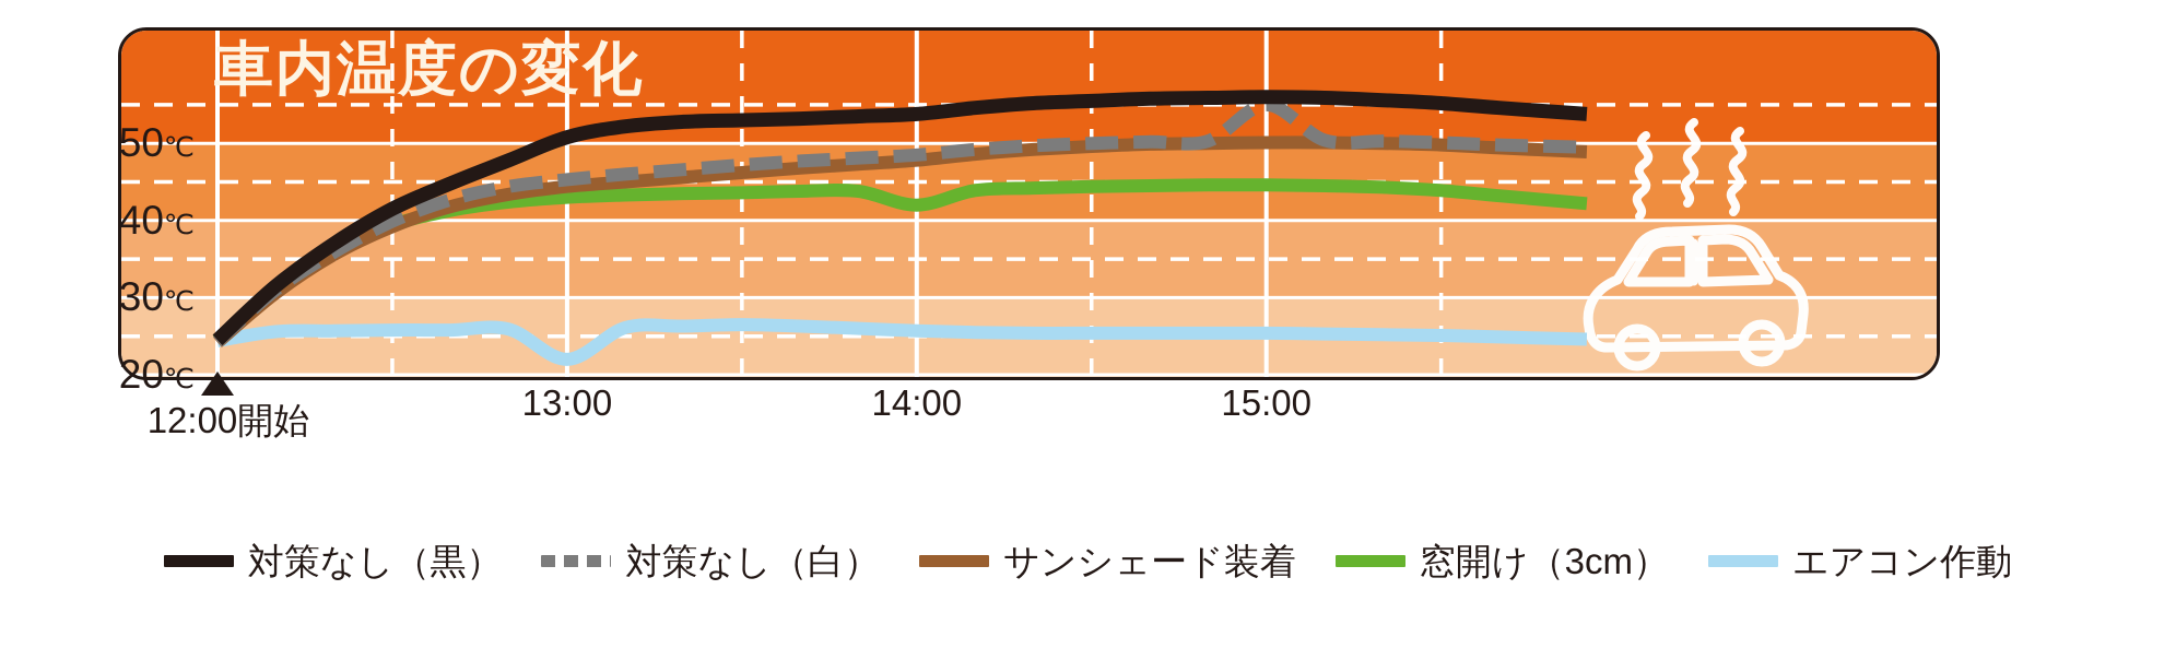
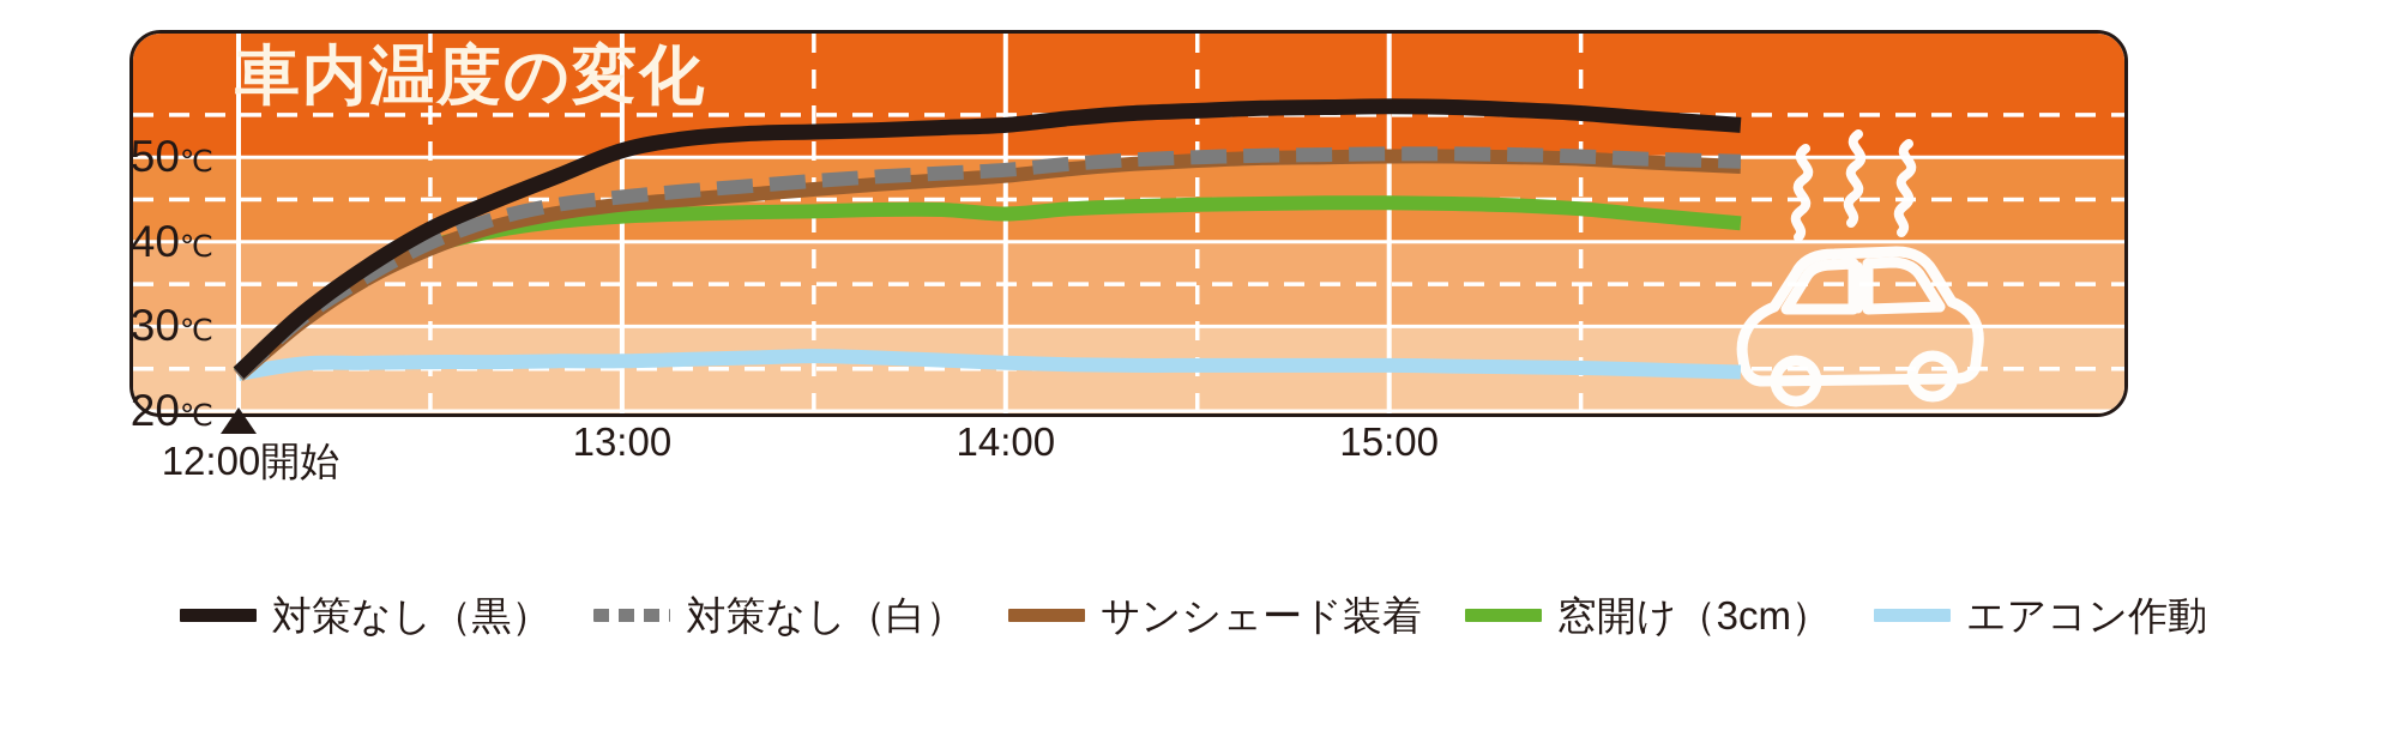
エアコン作動/13:00: 22 -> 26
窓開け（3cm）/14:00: 42 -> 43
対策なし（白）/15:00: 55 -> 50
